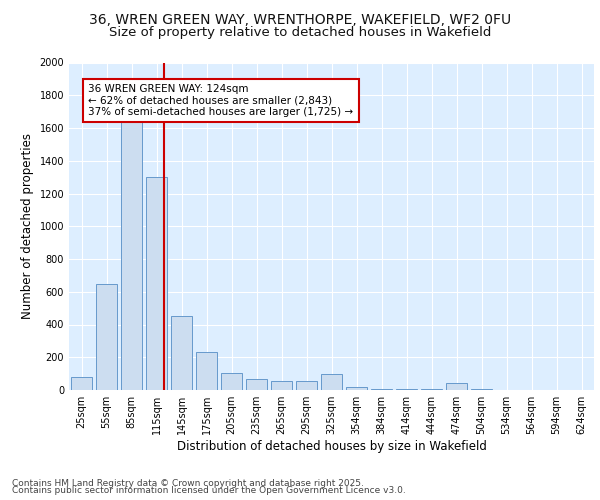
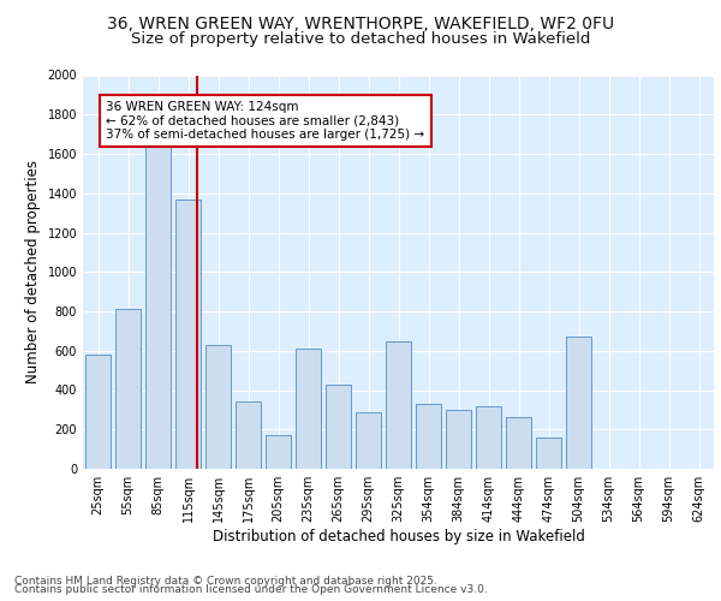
25sqm: 80 -> 580
55sqm: 650 -> 810
115sqm: 1300 -> 1370
145sqm: 450 -> 630
175sqm: 230 -> 340
205sqm: 100 -> 170
235sqm: 70 -> 610
265sqm: 60 -> 430
295sqm: 60 -> 290
325sqm: 100 -> 650
354sqm: 20 -> 330
384sqm: 10 -> 300
414sqm: 0 -> 320
444sqm: 0 -> 260
474sqm: 40 -> 160
504sqm: 0 -> 670
